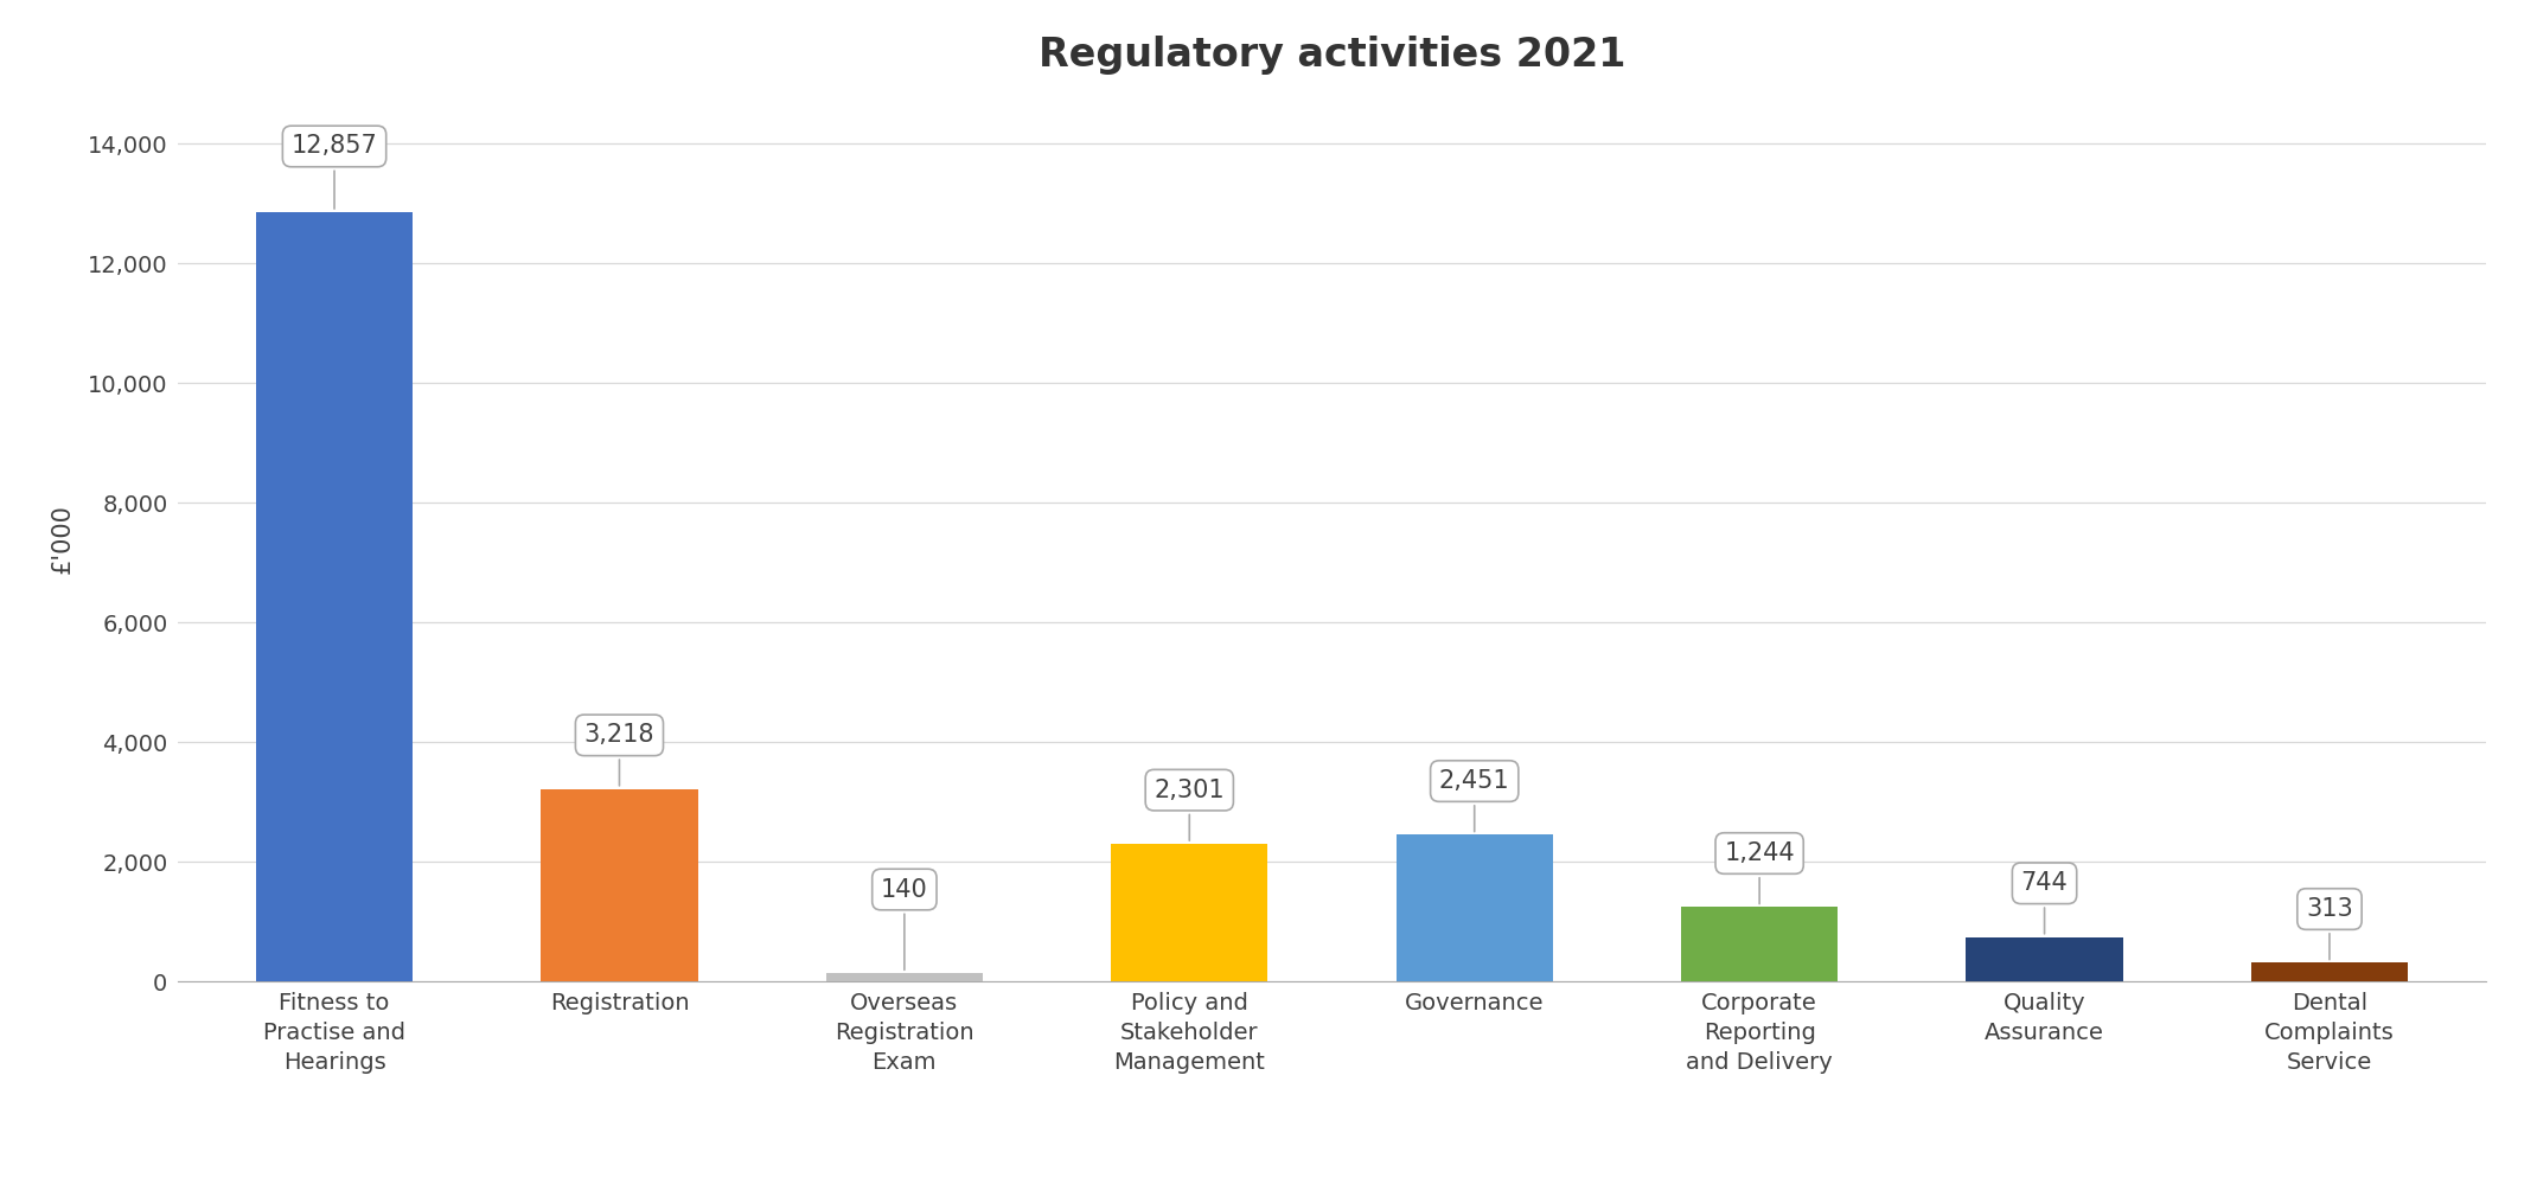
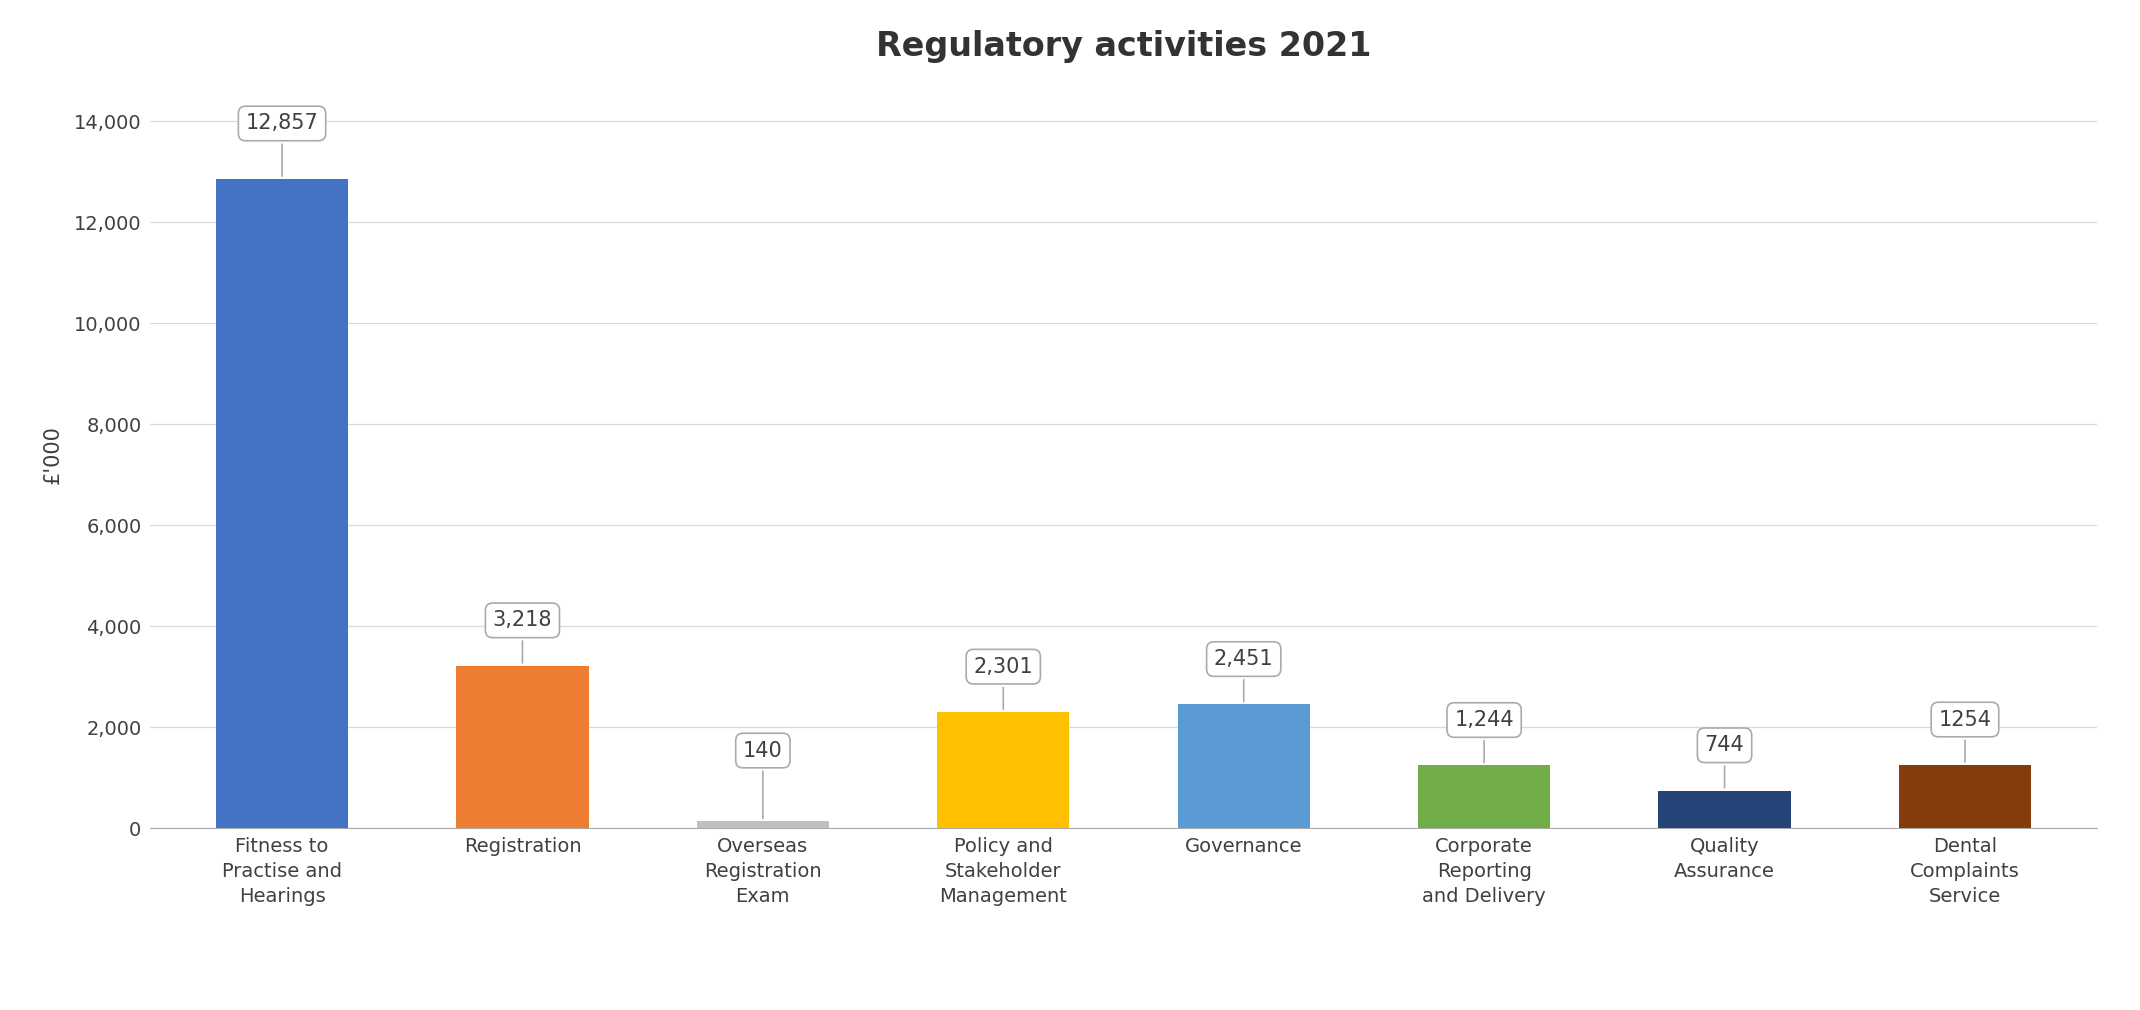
Dental Complaints Service: 313 -> 1254
